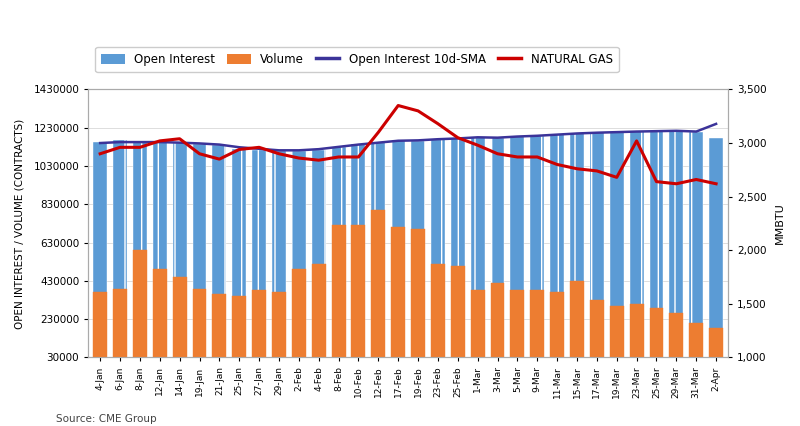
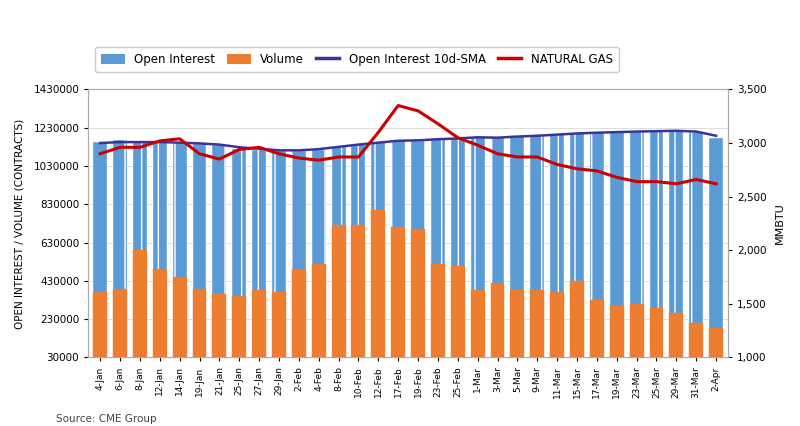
NATURAL GAS/23-Mar: 3,020 -> 2,640
Open Interest 10d-SMA/2-Apr: 1250000 -> 1190000
